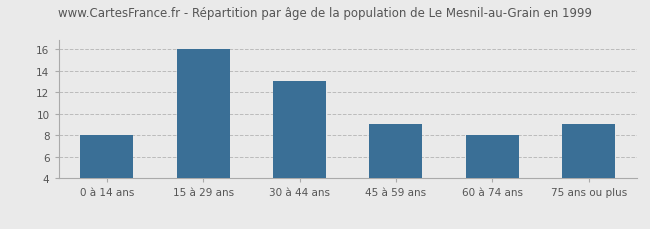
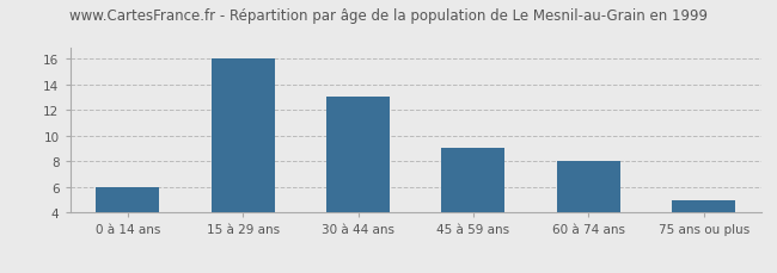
0 à 14 ans: 8 -> 6
75 ans ou plus: 9 -> 5
